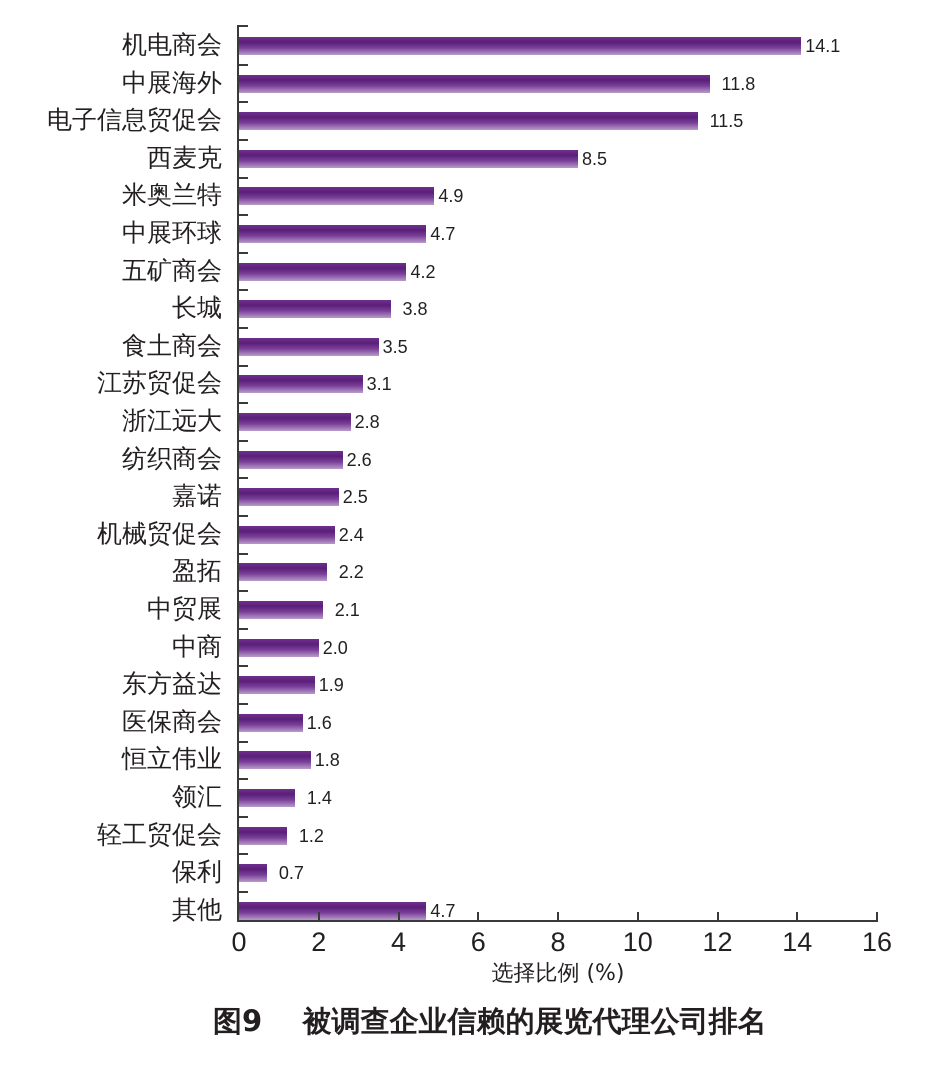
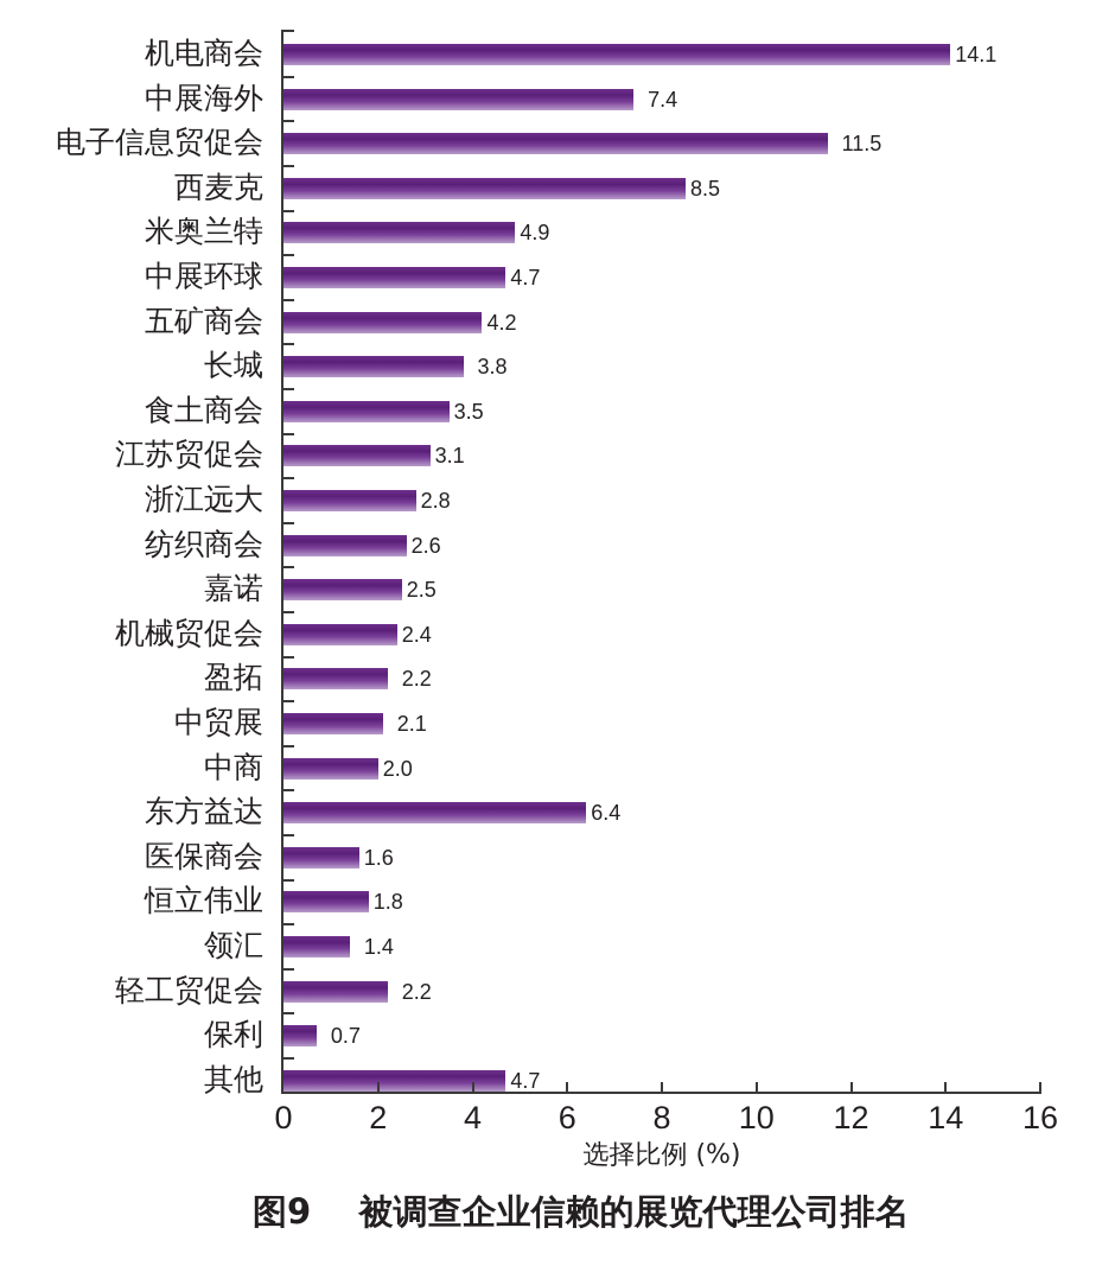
中展海外: 11.8 -> 7.4
东方益达: 1.9 -> 6.4
轻工贸促会: 1.2 -> 2.2
